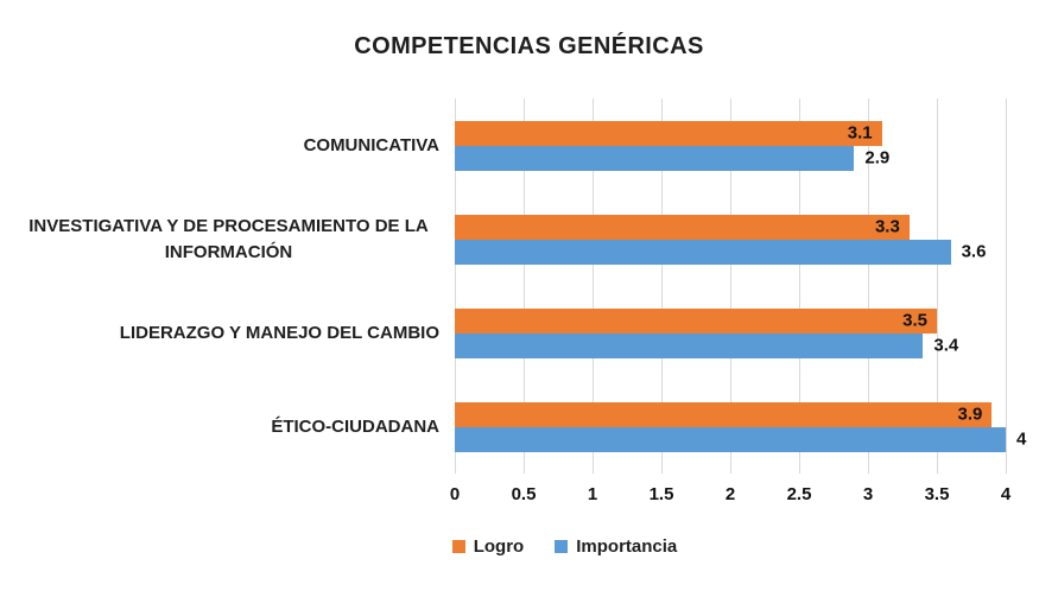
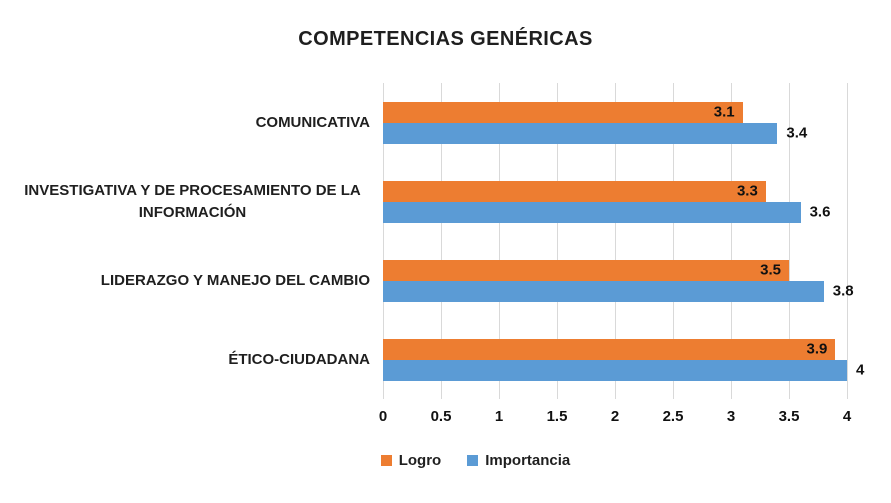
Importancia/COMUNICATIVA: 2.9 -> 3.4
Importancia/LIDERAZGO Y MANEJO DEL CAMBIO: 3.4 -> 3.8
